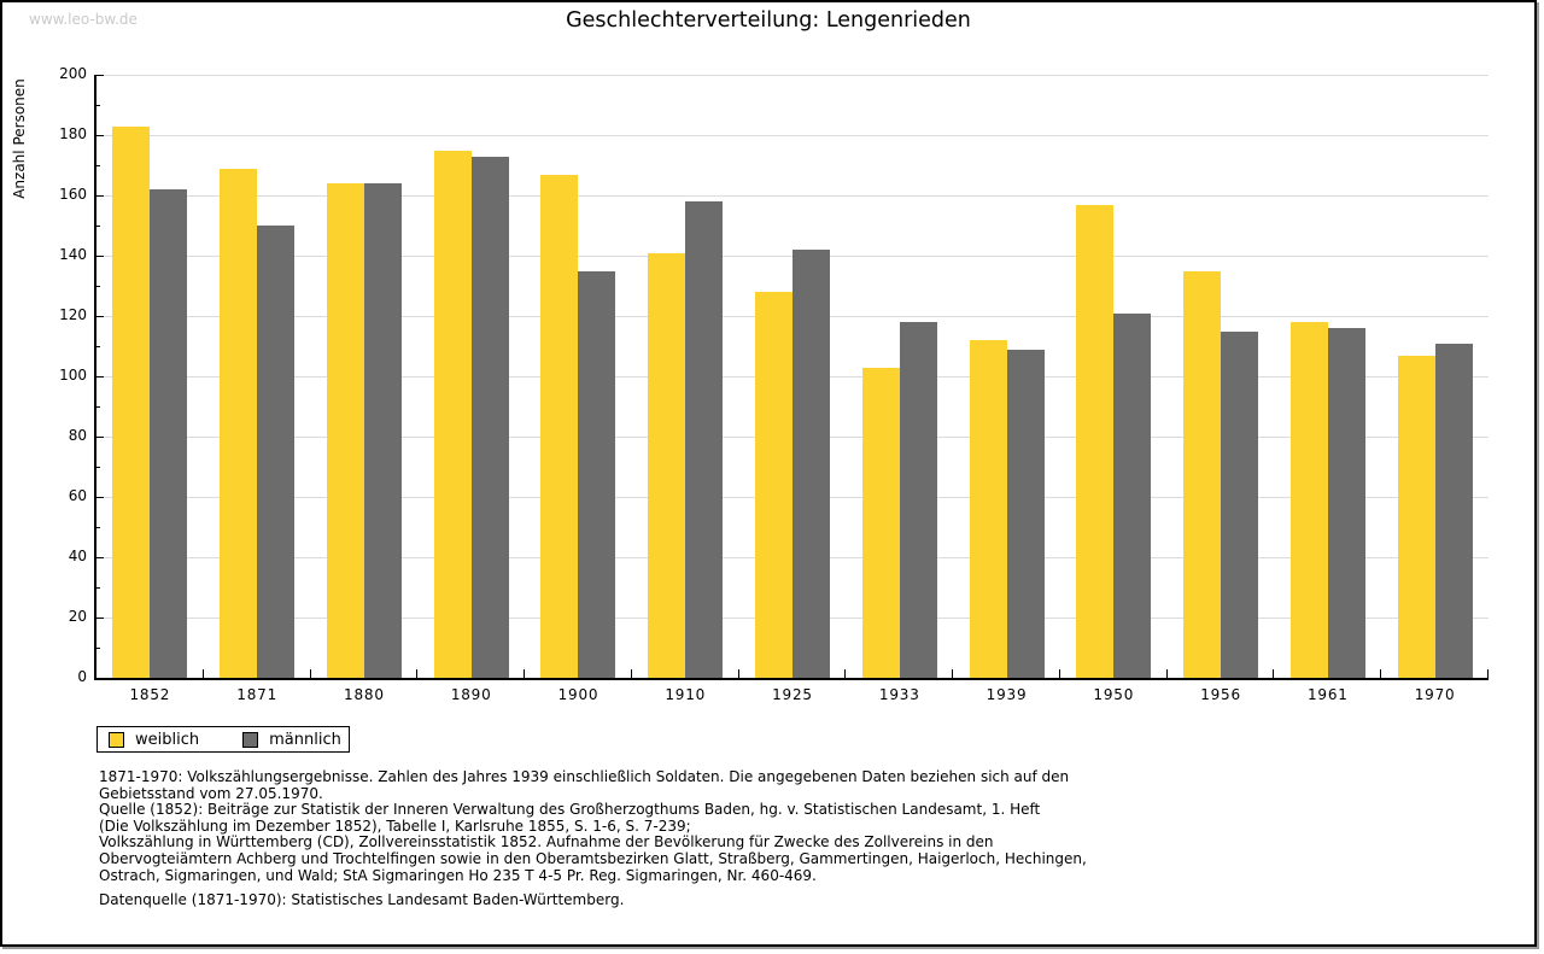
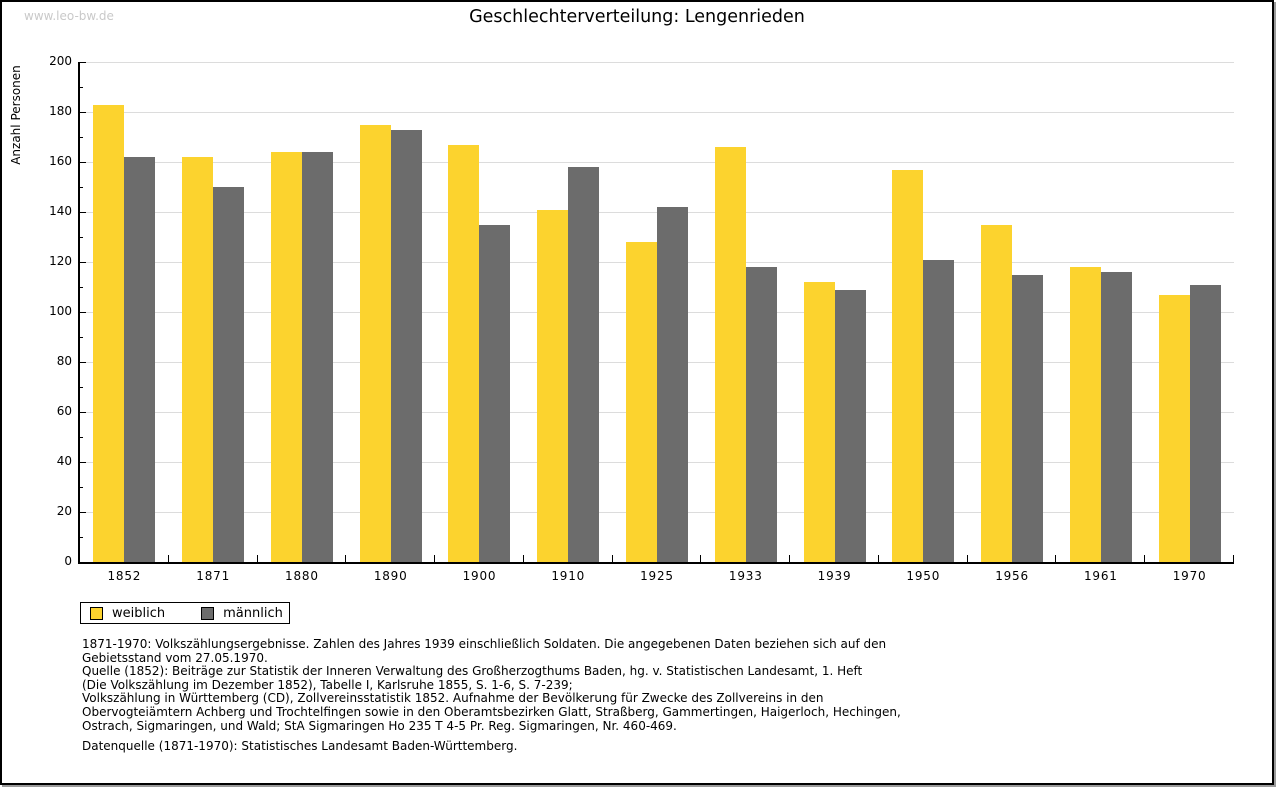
weiblich/1871: 169 -> 162
weiblich/1933: 103 -> 166
